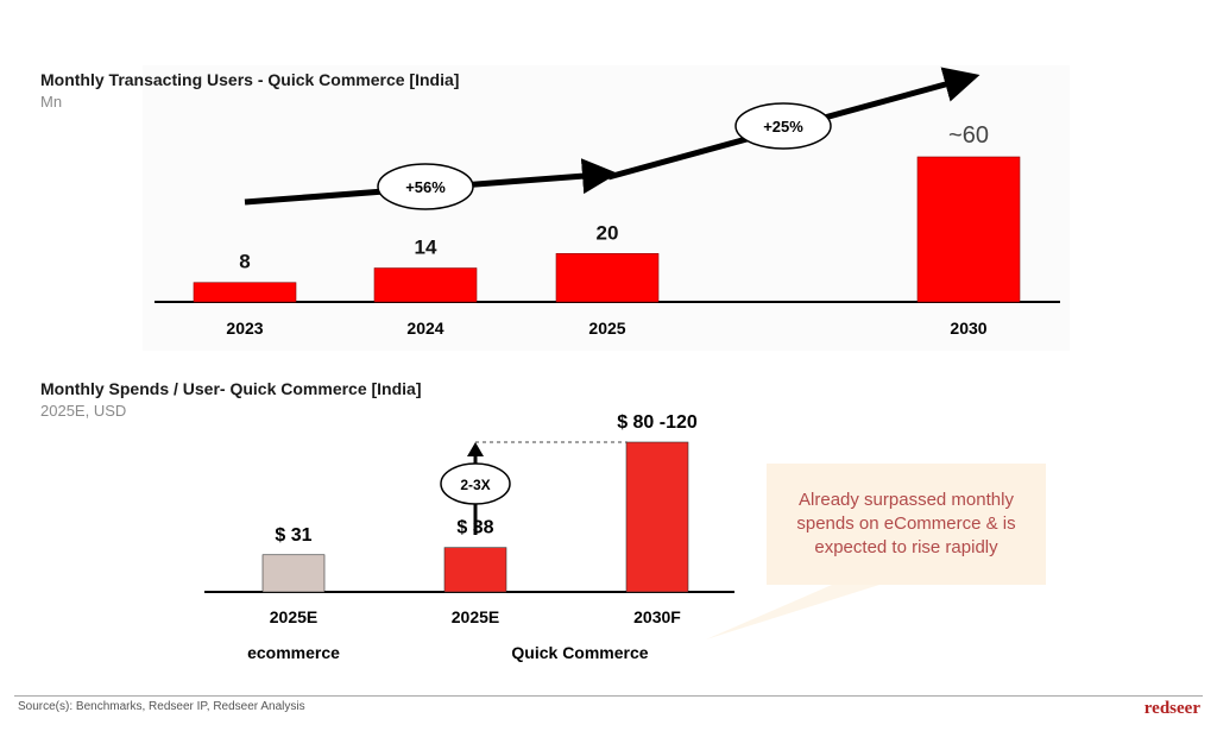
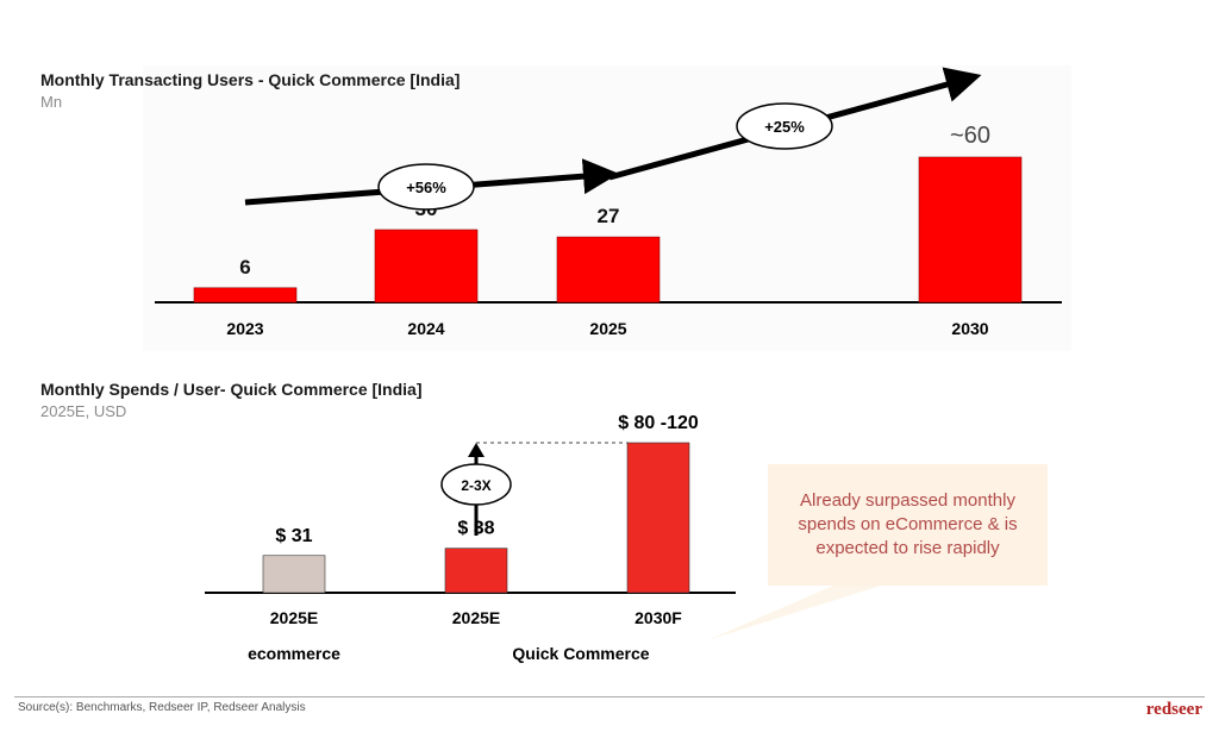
Monthly Transacting Users - Quick Commerce [India]/2023: 8 -> 6
Monthly Transacting Users - Quick Commerce [India]/2024: 14 -> 30
Monthly Transacting Users - Quick Commerce [India]/2025: 20 -> 27
